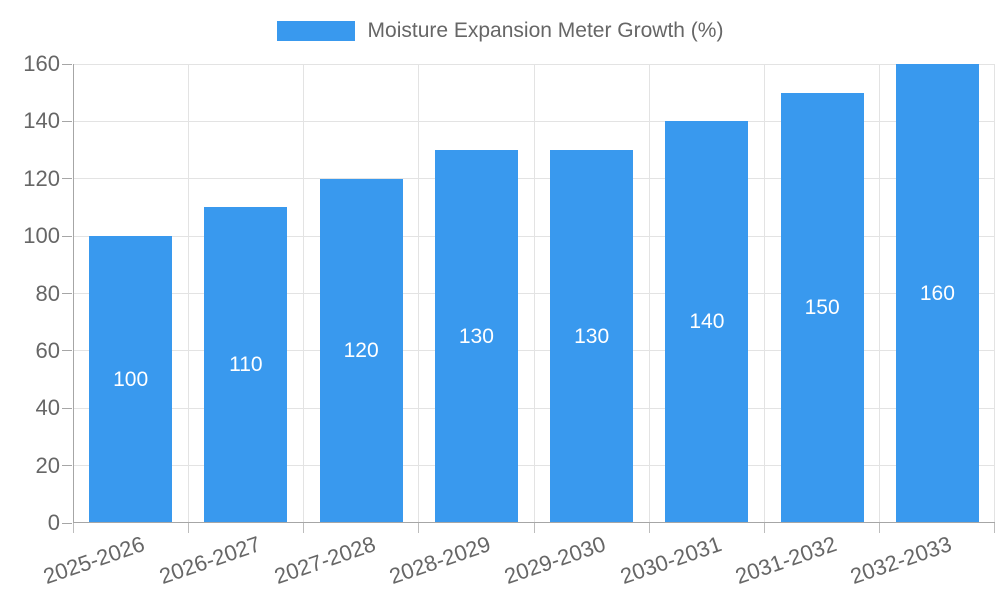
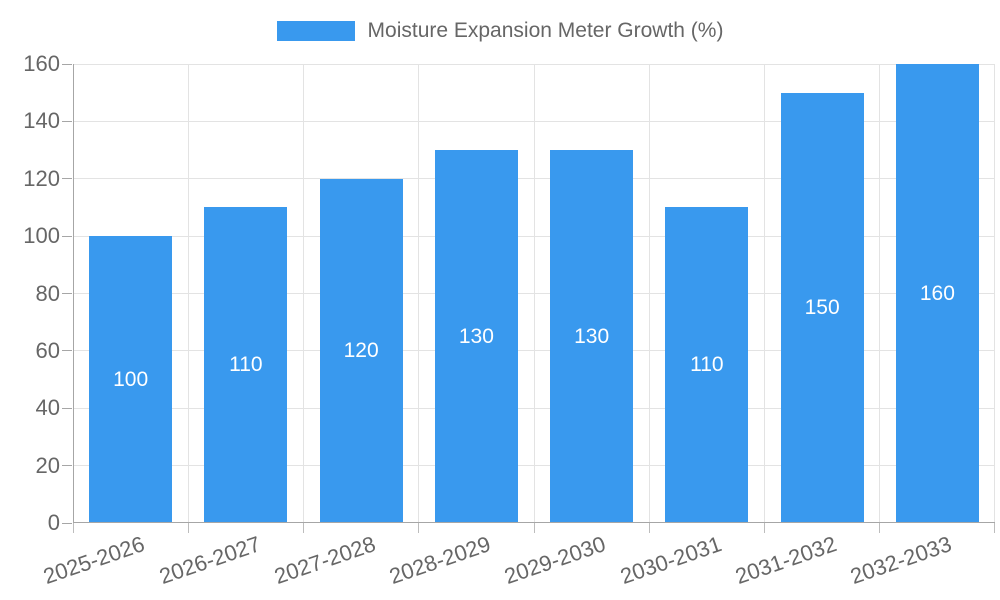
2030-2031: 140 -> 110
